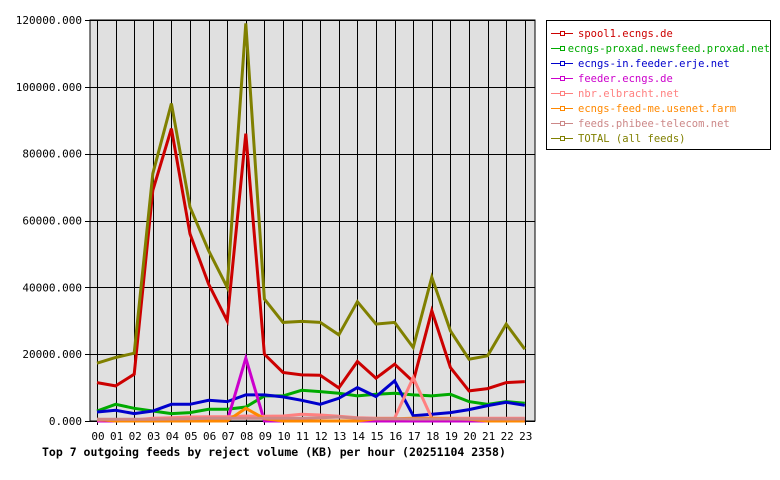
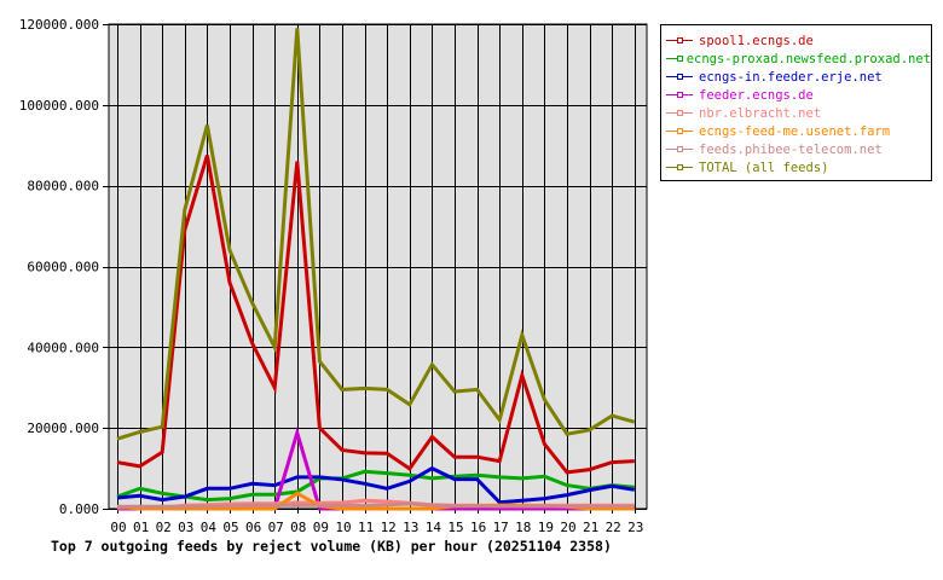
spool1.ecngs.de/16: 17000 -> 13000
ecngs-in.feeder.erje.net/16: 12000 -> 7000
nbr.elbracht.net/17: 13000 -> 1000
TOTAL (all feeds)/22: 29000 -> 23000
